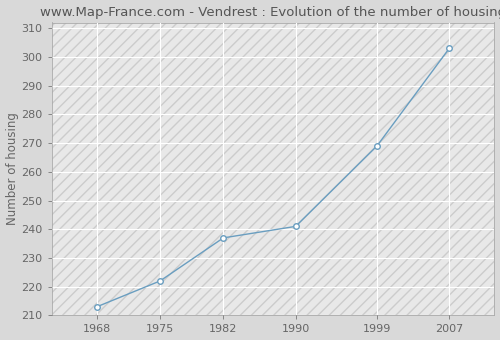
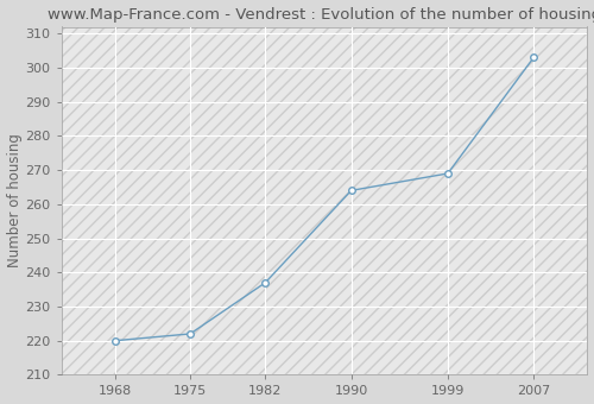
1968: 213 -> 220
1990: 241 -> 264
